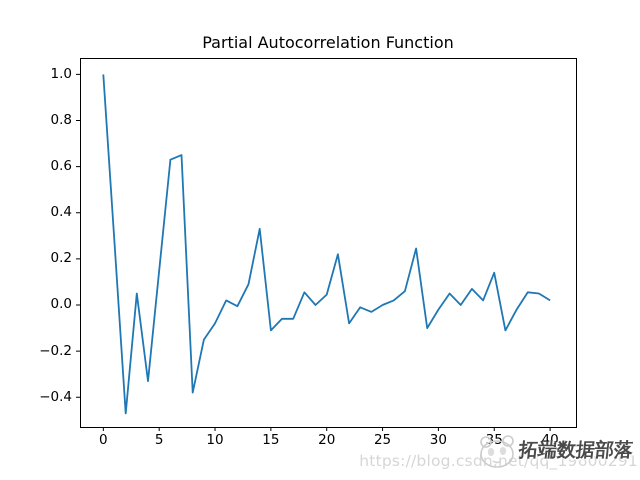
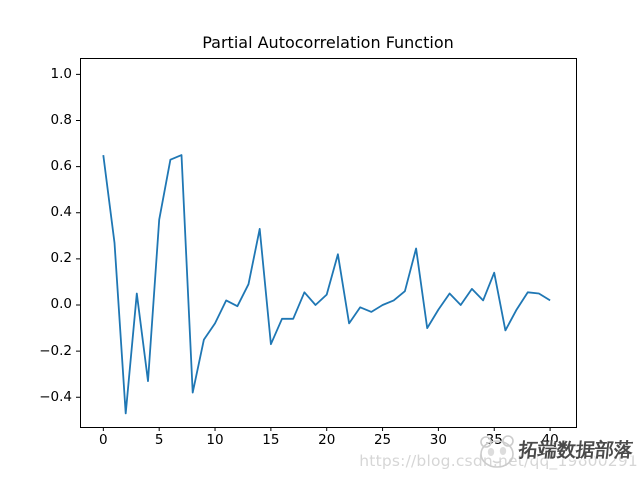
0: 1.00 -> 0.65
5: 0.15 -> 0.37
15: -0.11 -> -0.17
